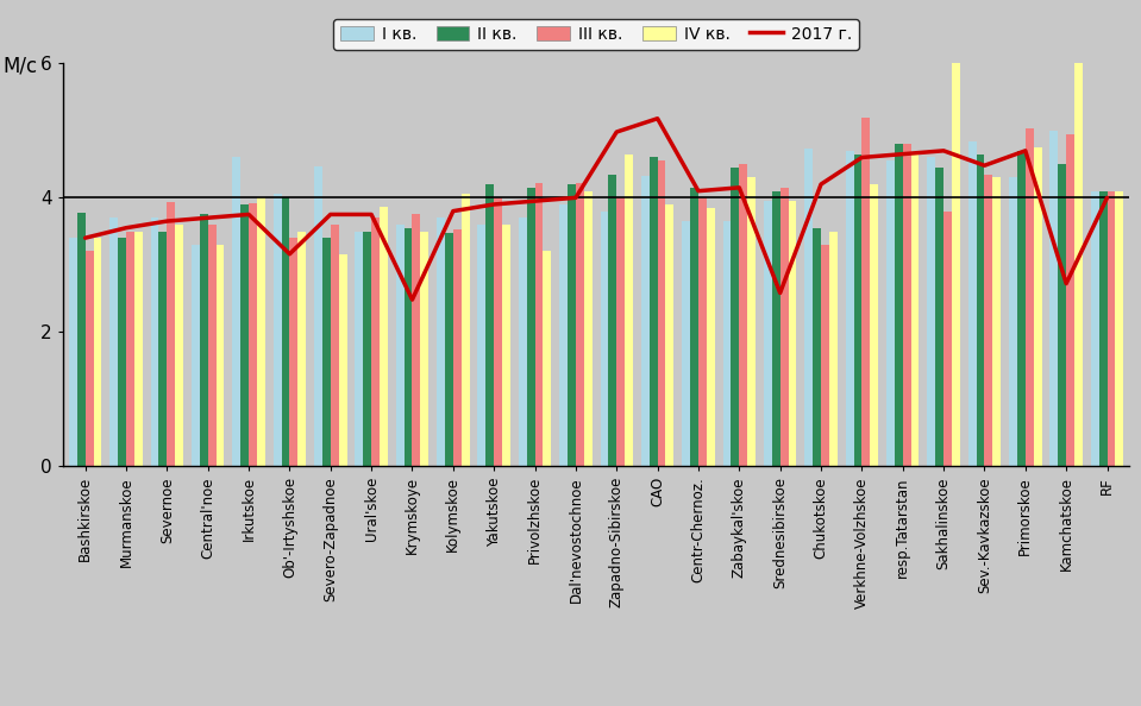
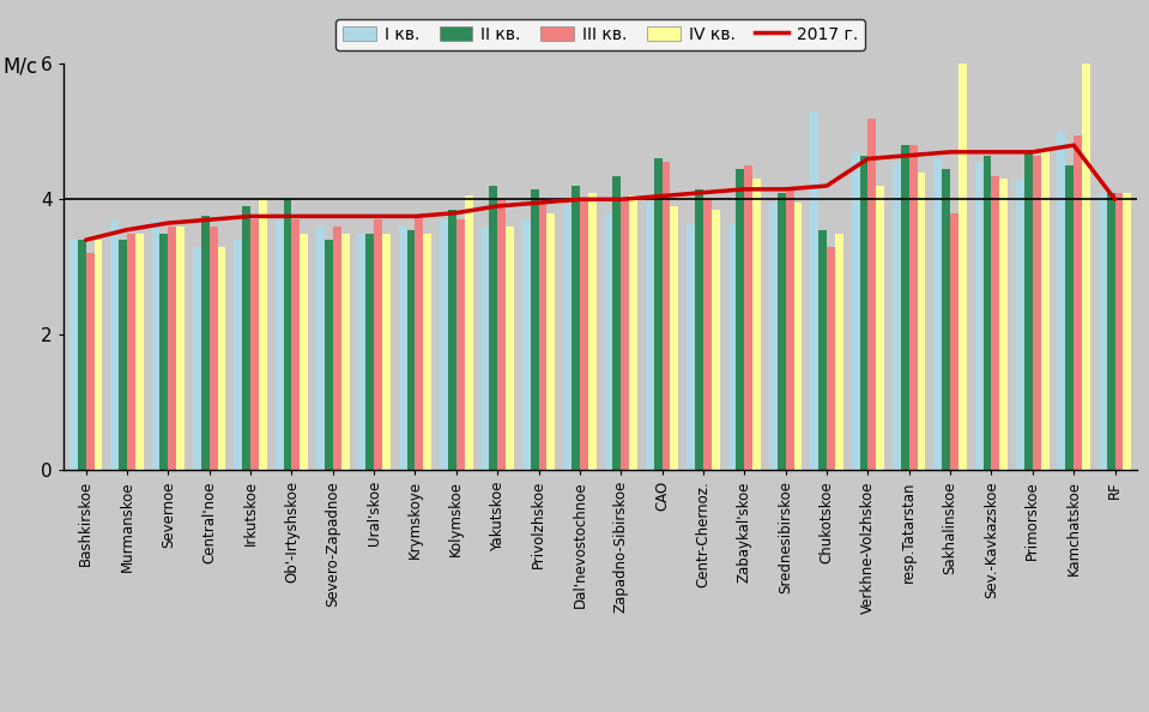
II кв./Bashkirskoe: 3.78 -> 3.40
III кв./Severnoe: 3.94 -> 3.60
I кв./Irkutskoe: 4.60 -> 3.40
III кв./Irkutskoe: 3.92 -> 3.70
I кв./Ob'-Irtyshskoe: 4.06 -> 3.70
2017 г./Ob'-Irtyshskoe: 3.16 -> 3.75
III кв./Ob'-Irtyshskoe: 3.40 -> 3.70
I кв./Severo-Zapadnoe: 4.46 -> 3.60
IV кв./Severo-Zapadnoe: 3.16 -> 3.50
IV кв./Ural'skoe: 3.86 -> 3.50
2017 г./Krymskoye: 2.48 -> 3.75
II кв./Kolymskoe: 3.48 -> 3.85
III кв./Kolymskoe: 3.52 -> 3.70
III кв./Privolzhskoe: 4.22 -> 4.00
IV кв./Privolzhskoe: 3.20 -> 3.80
III кв./Dal'nevostochnoe: 4.22 -> 4.00
2017 г./Zapadno-Sibirskoe: 4.98 -> 4.00
IV кв./Zapadno-Sibirskoe: 4.64 -> 4.05
I кв./CAO: 4.32 -> 3.95
2017 г./CAO: 5.18 -> 4.05
2017 г./Srednesibirskoe: 2.58 -> 4.15
I кв./Chukotskoe: 4.74 -> 5.30
IV кв./resp.Tatarstan: 4.64 -> 4.40
I кв./Sev.-Kavkazskoe: 4.84 -> 4.55
2017 г./Sev.-Kavkazskoe: 4.48 -> 4.70
III кв./Primorskoe: 5.04 -> 4.65
2017 г./Kamchatskoe: 2.72 -> 4.80
